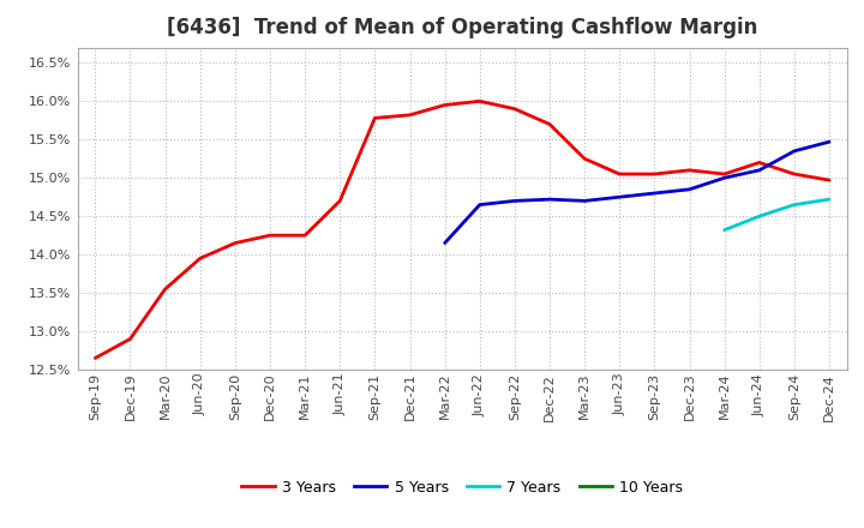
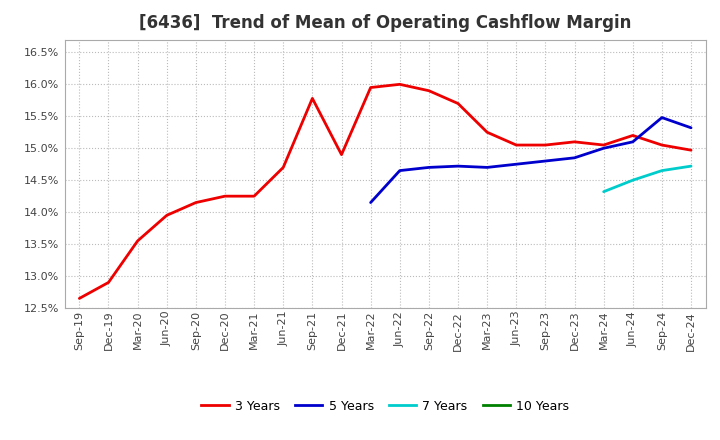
3 Years/Dec-21: 15.82% -> 14.90%
5 Years/Sep-24: 15.35% -> 15.48%
5 Years/Dec-24: 15.47% -> 15.32%
